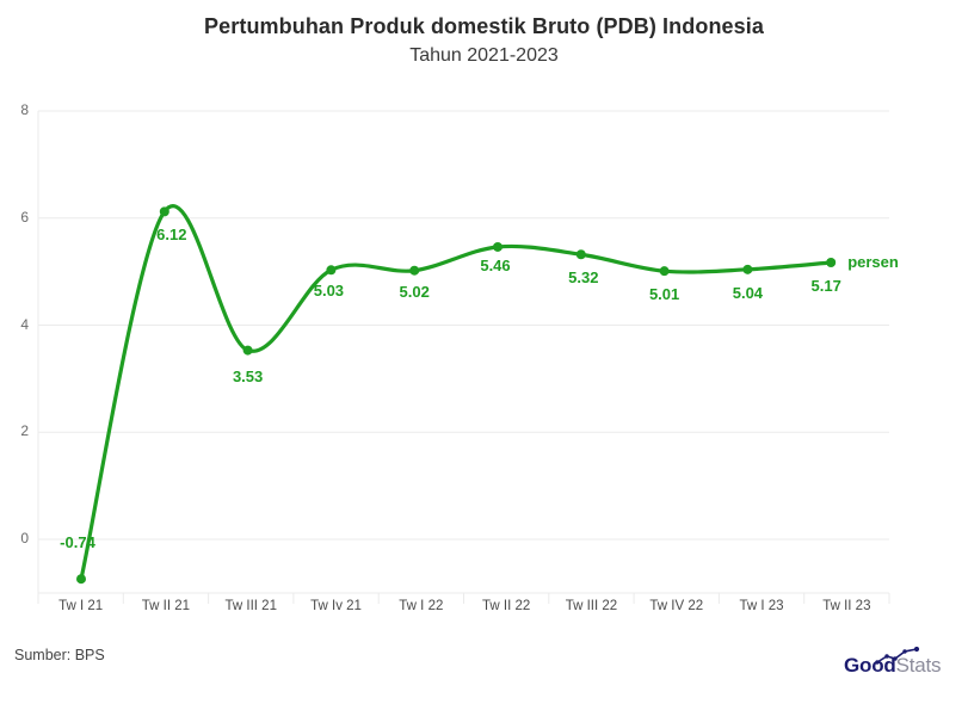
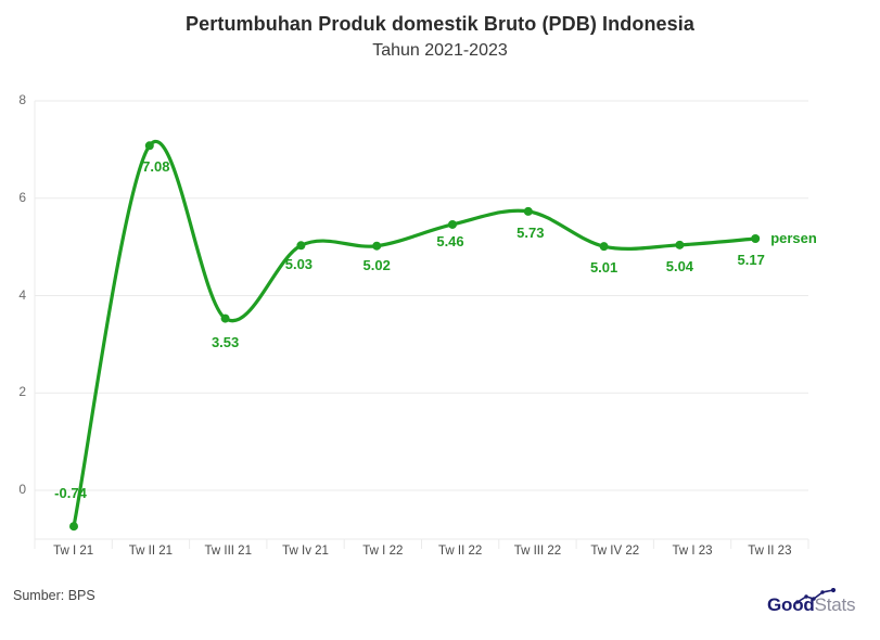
Tw II 21: 6.12 -> 7.08
Tw III 22: 5.32 -> 5.73
